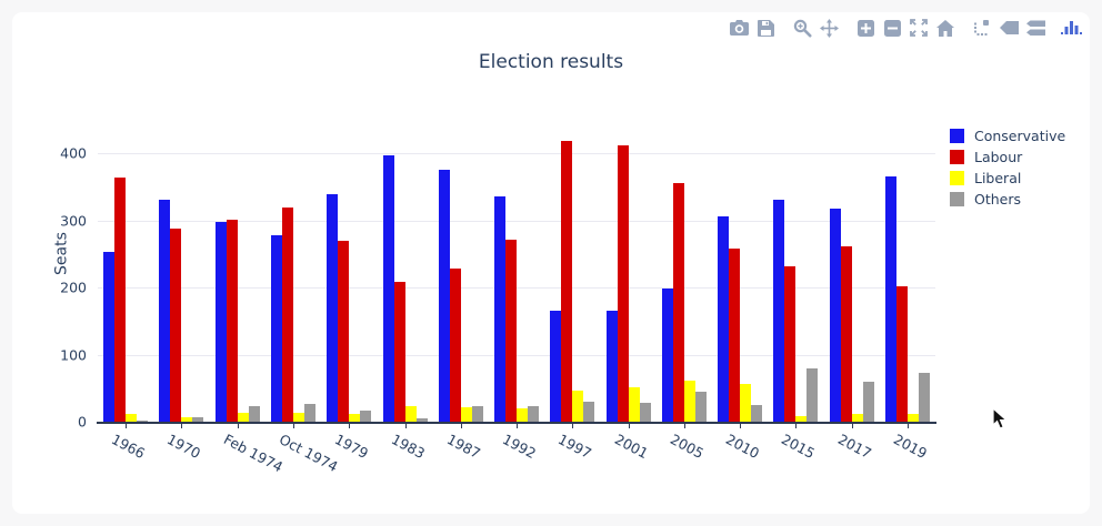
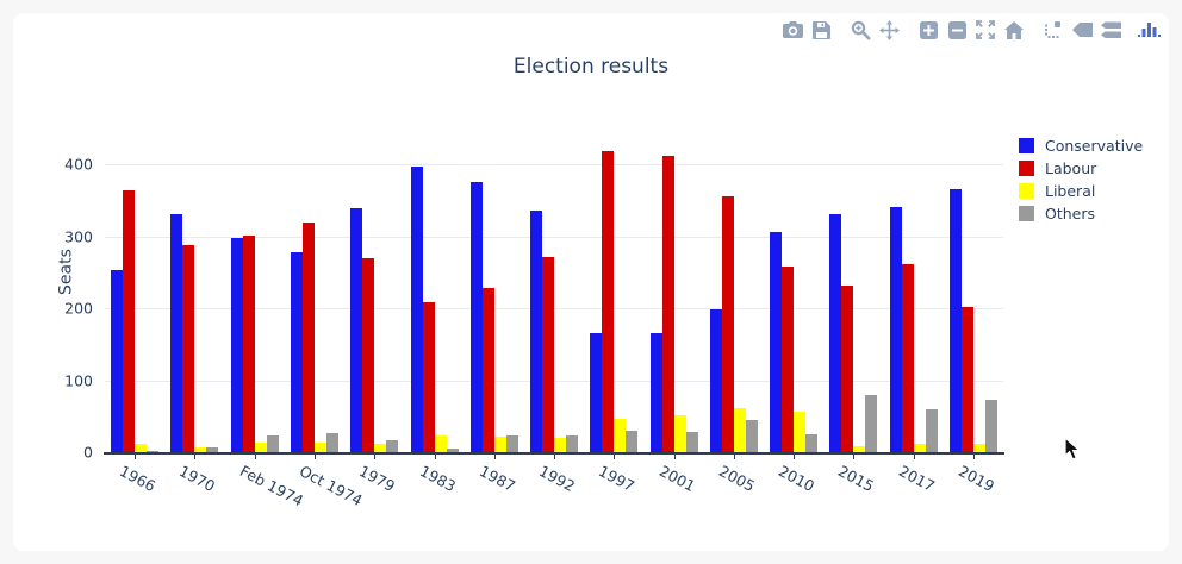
Conservative/2017: 320 -> 340
